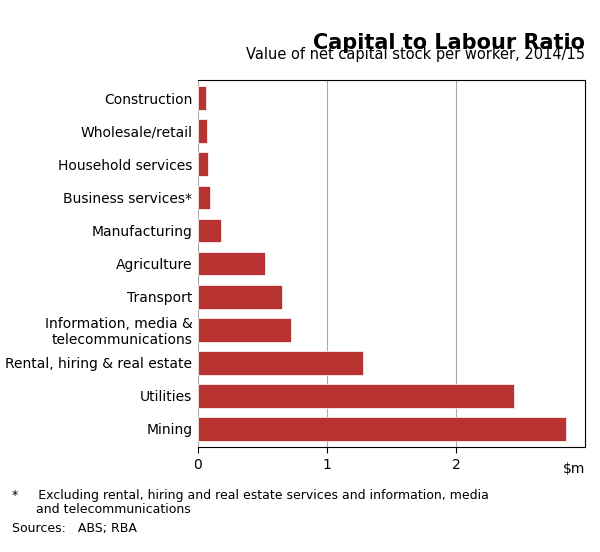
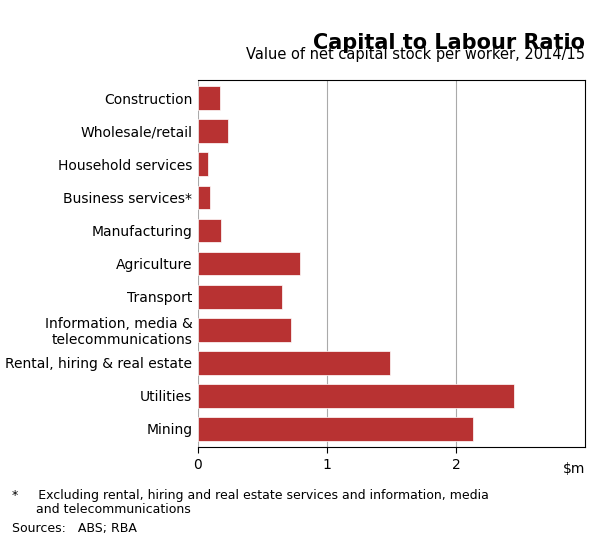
Construction: 0.06 -> 0.17
Wholesale/retail: 0.07 -> 0.23
Agriculture: 0.52 -> 0.79
Rental, hiring & real estate: 1.28 -> 1.49
Mining: 2.85 -> 2.13
